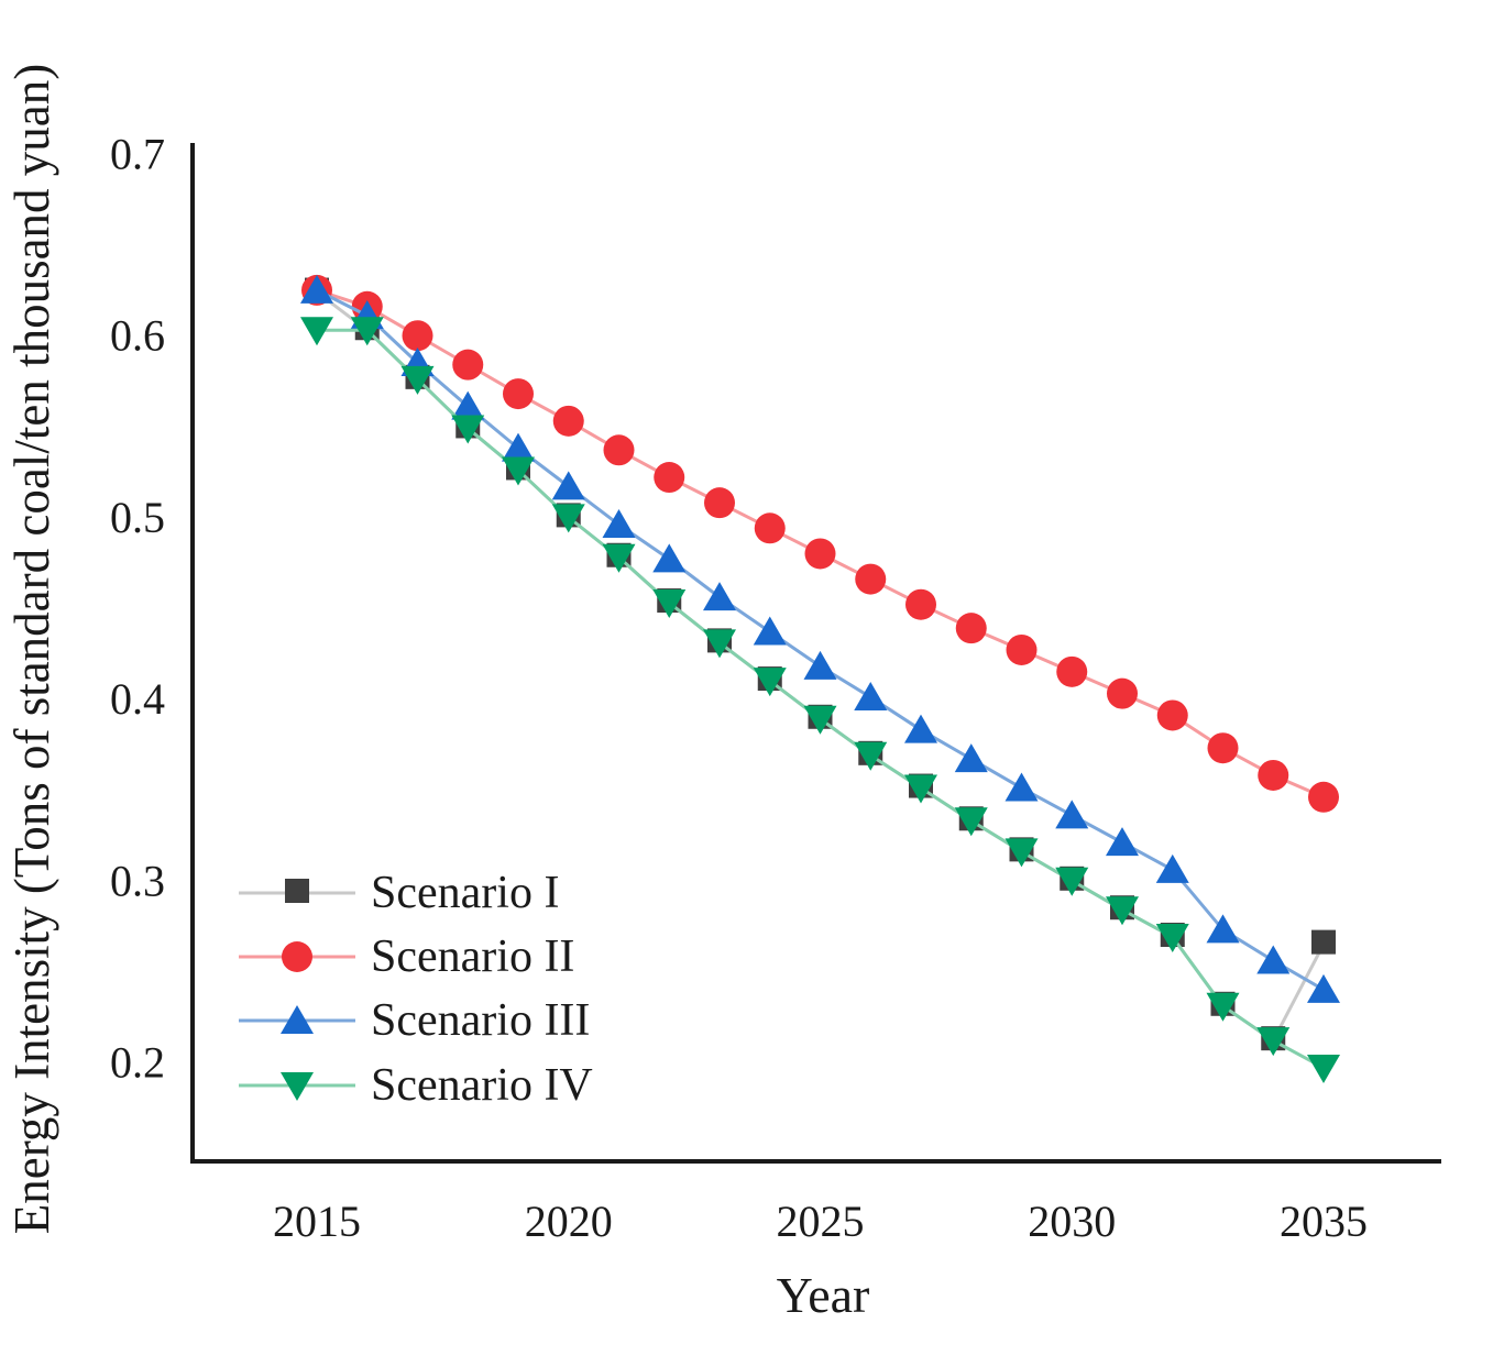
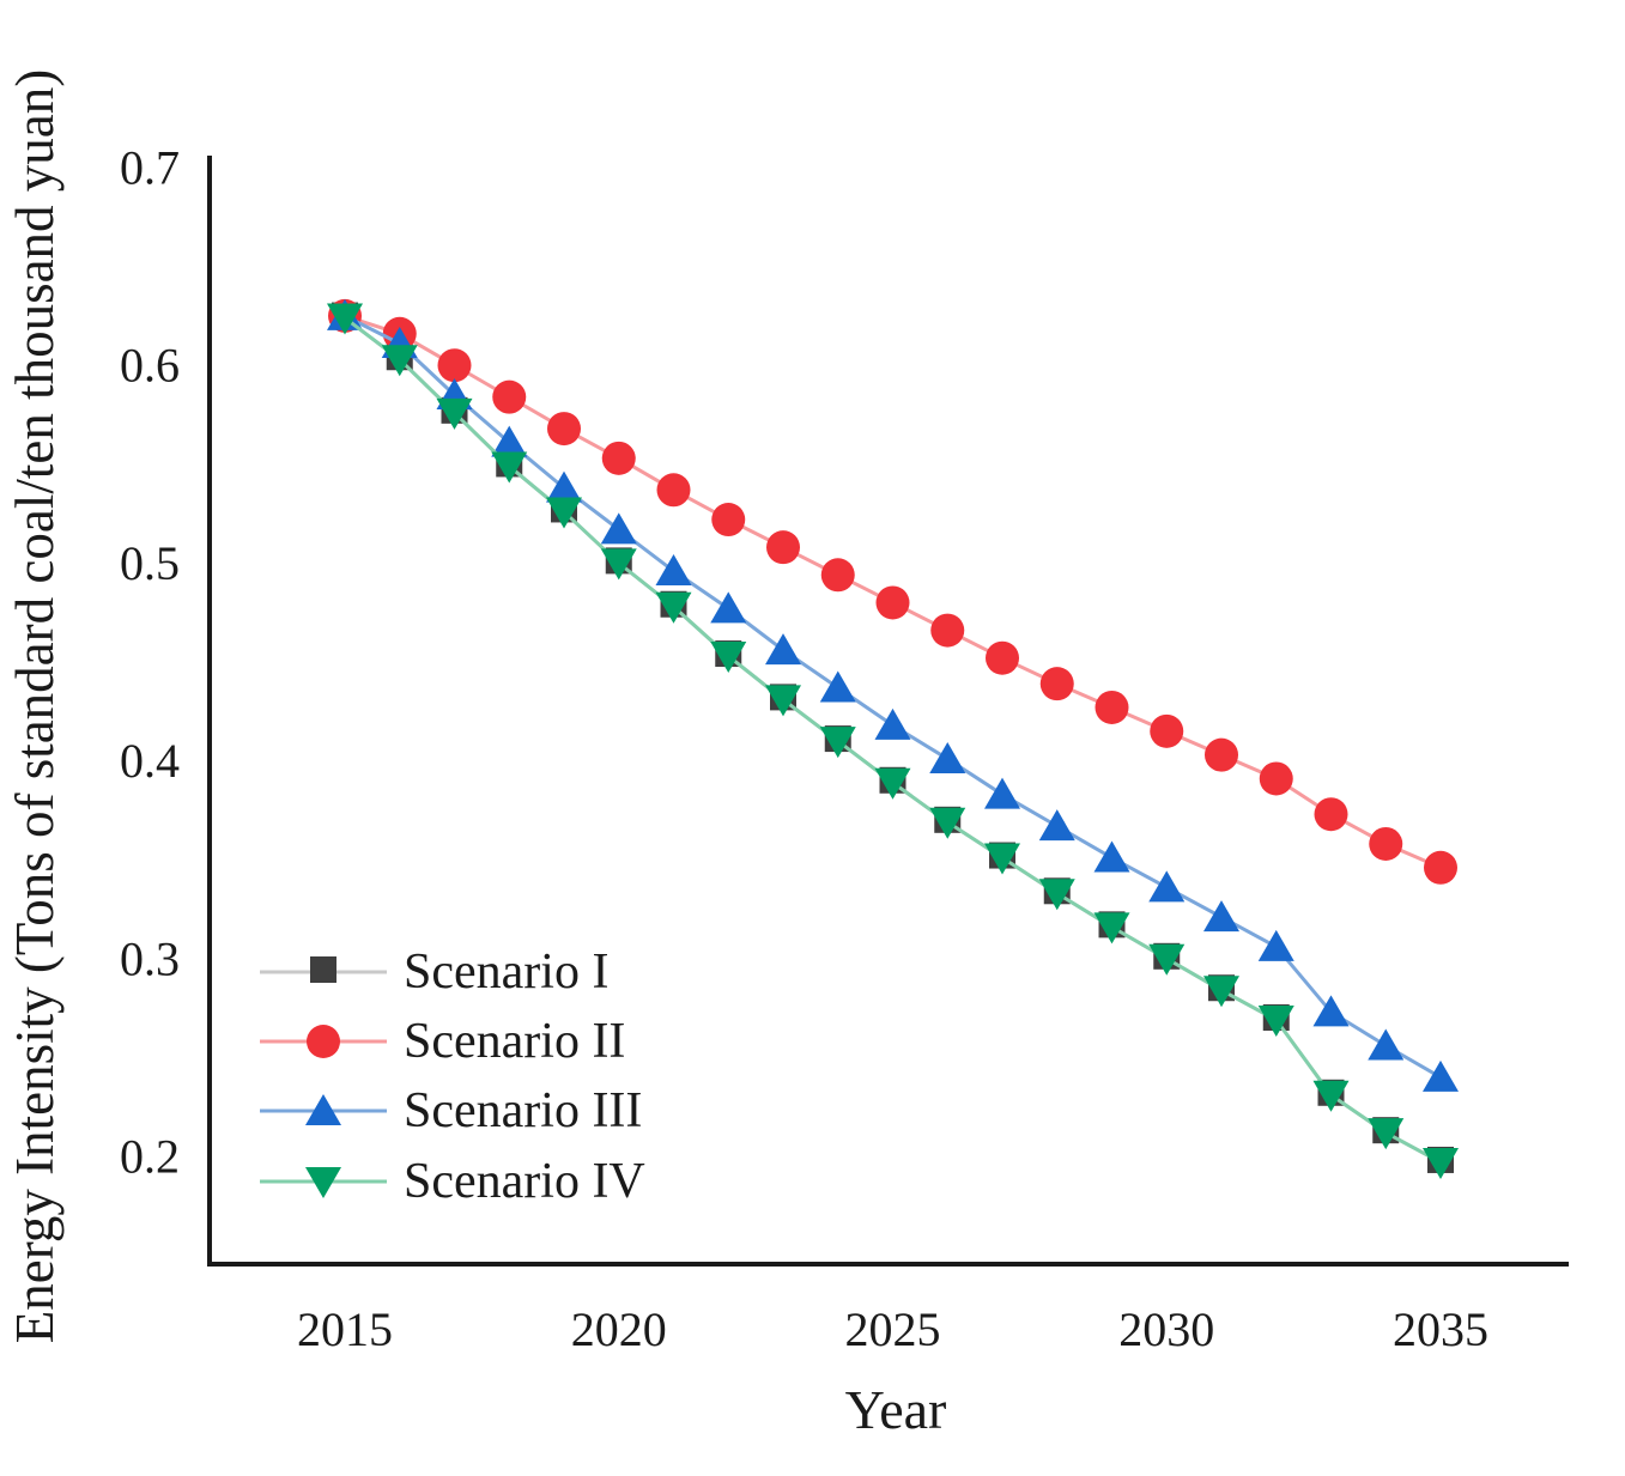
Scenario IV/2015: 0.603 -> 0.624
Scenario I/2035: 0.265 -> 0.197
